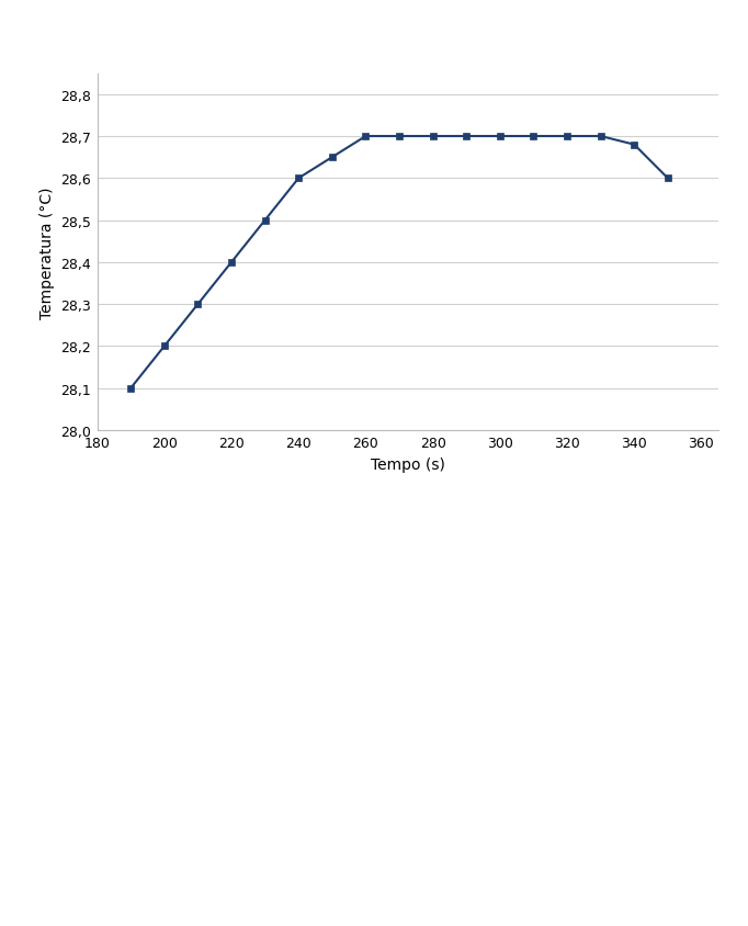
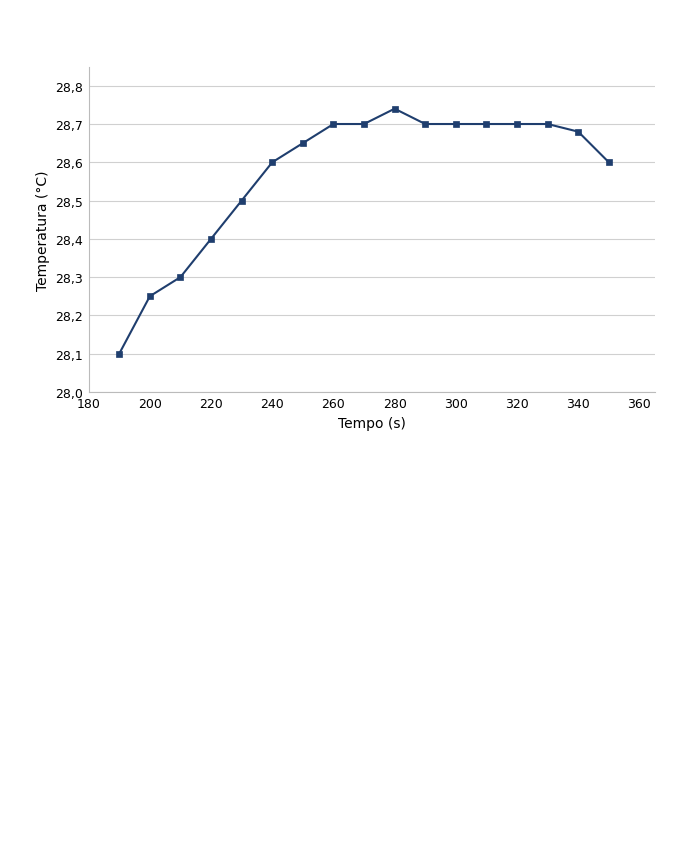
200: 28,20 -> 28,25
280: 28,70 -> 28,74
